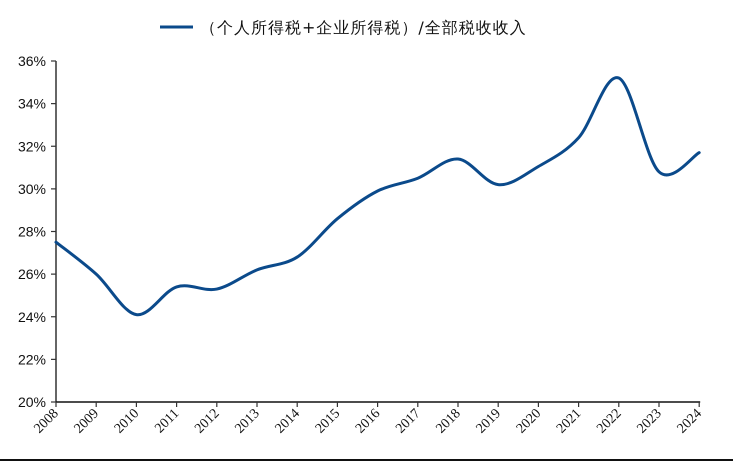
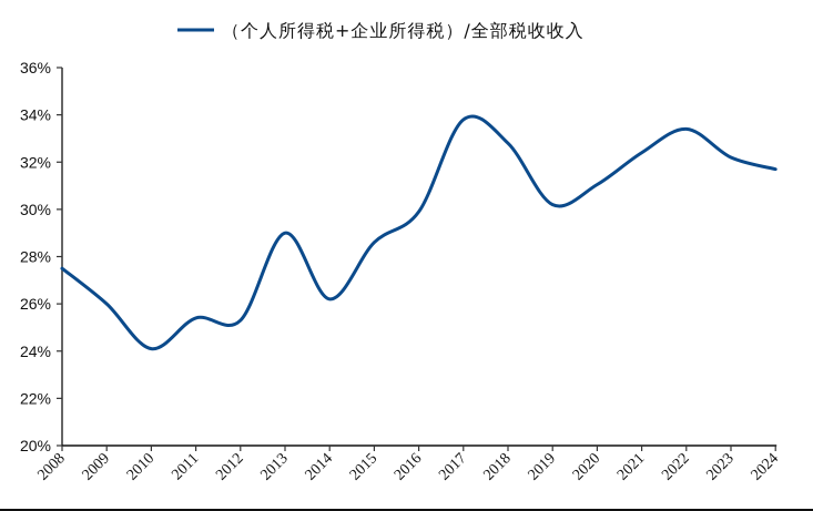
2013: 26.2% -> 29.0%
2014: 26.8% -> 26.2%
2017: 30.5% -> 33.8%
2018: 31.4% -> 32.8%
2022: 35.2% -> 33.4%
2023: 30.8% -> 32.2%
